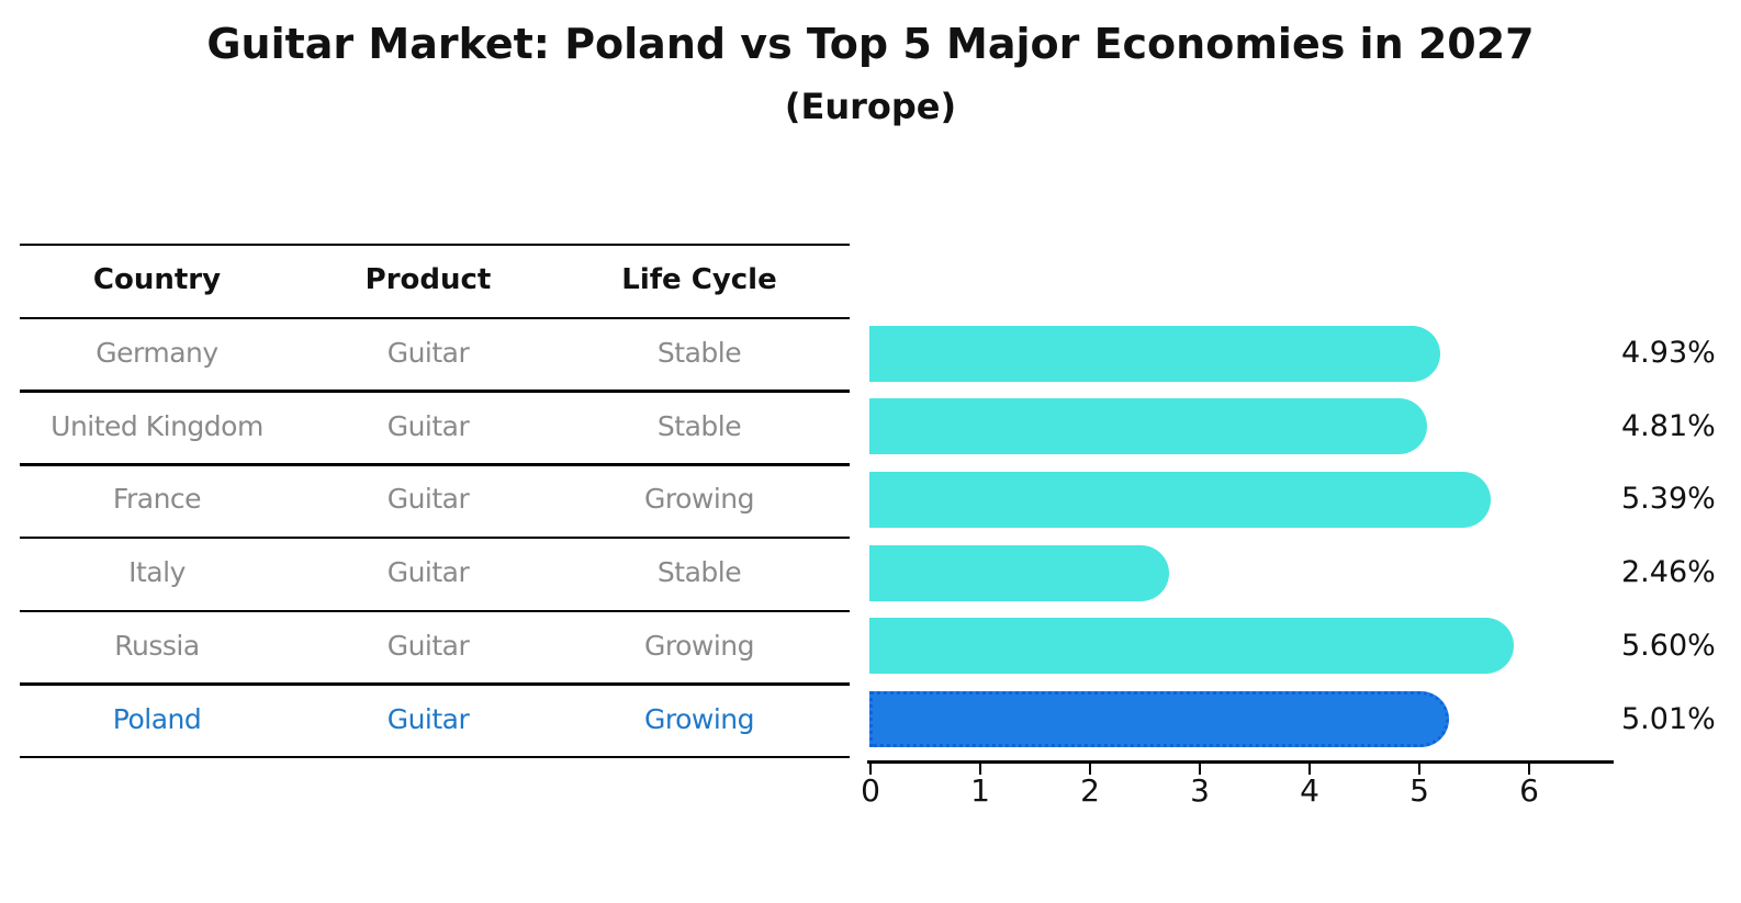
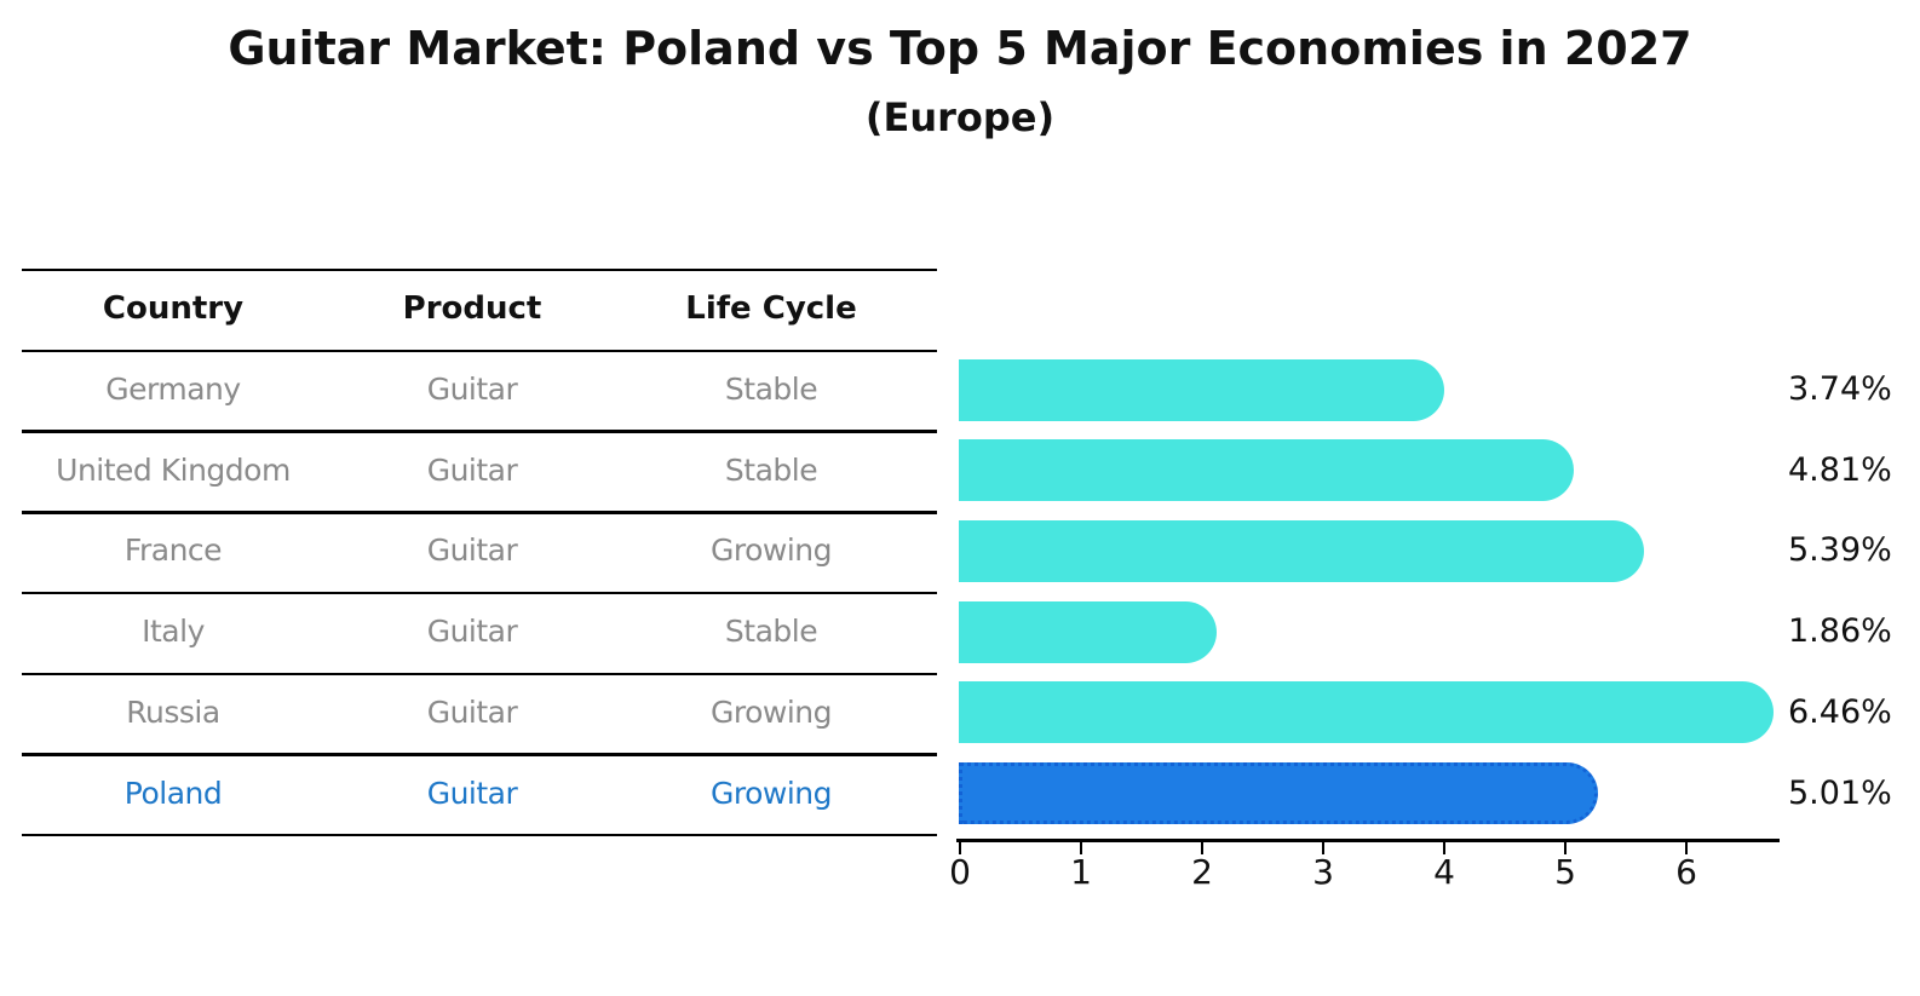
Germany: 4.93% -> 3.74%
Italy: 2.46% -> 1.86%
Russia: 5.60% -> 6.46%
